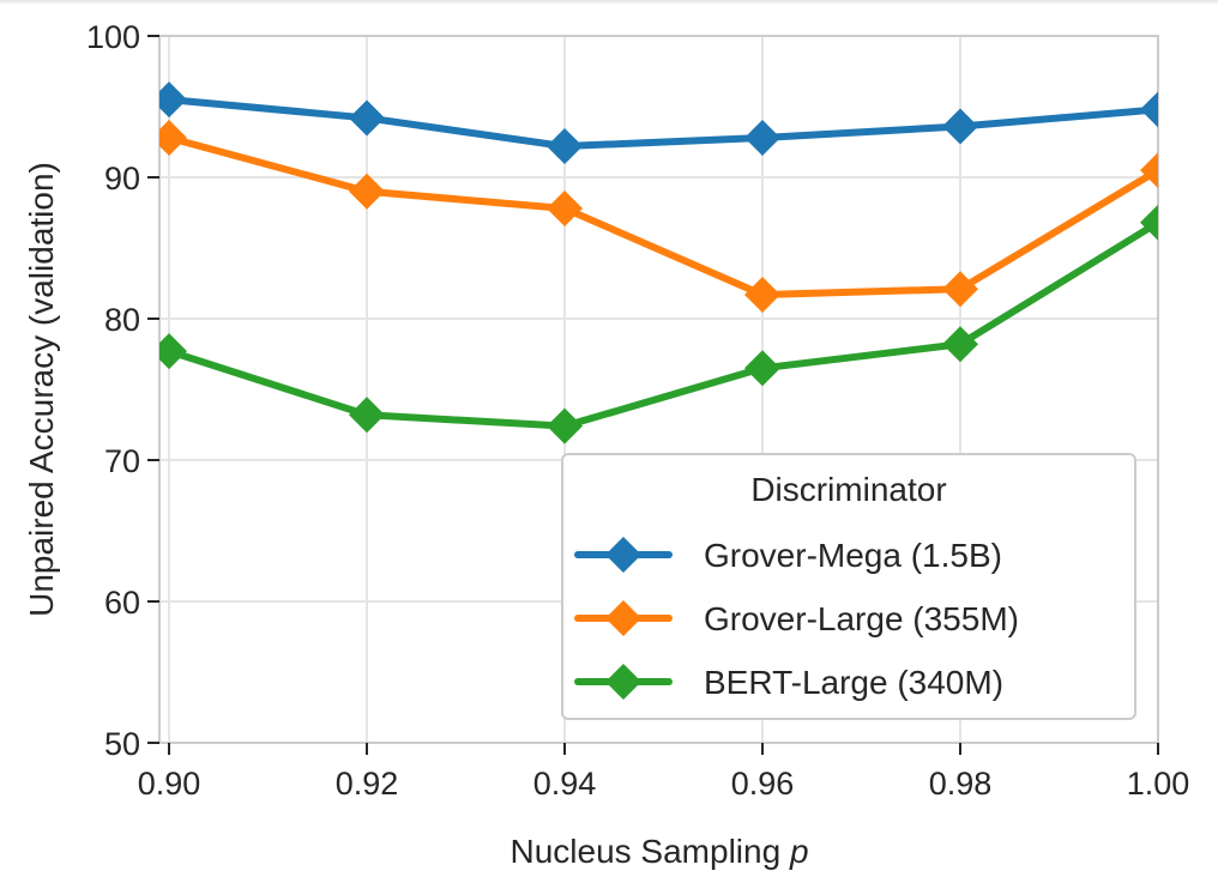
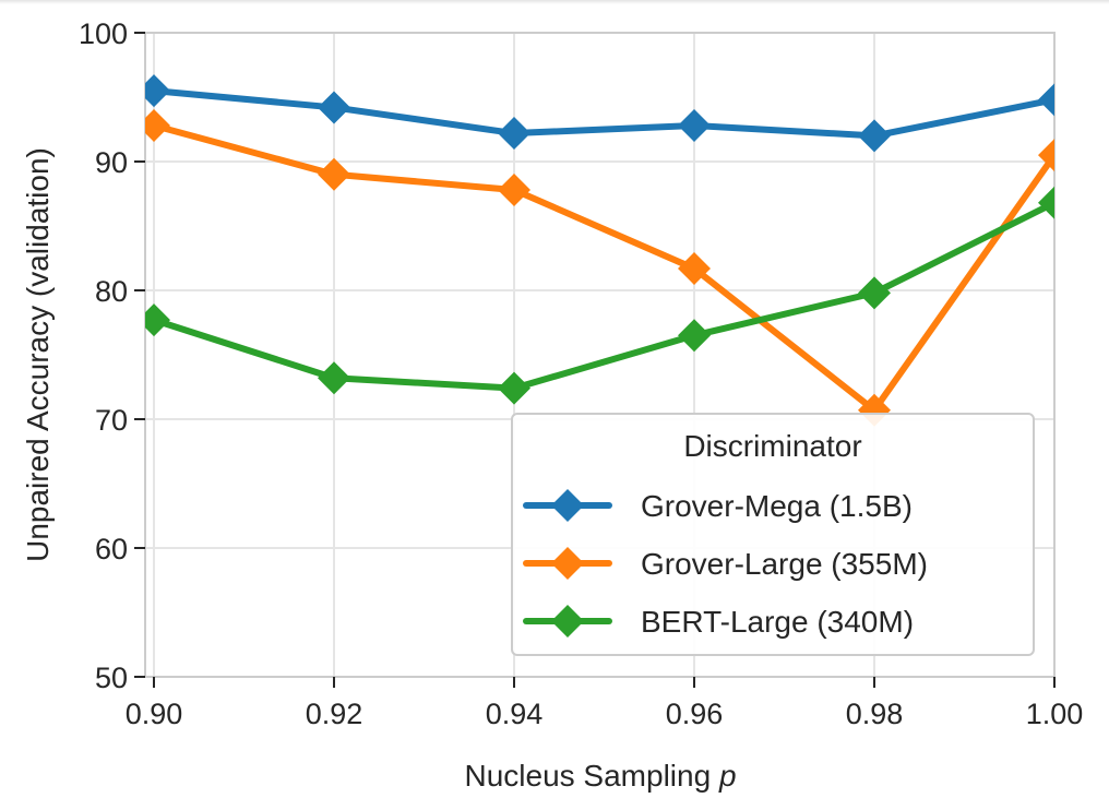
Grover-Mega (1.5B)/0.98: 93.6 -> 92.0
Grover-Large (355M)/0.98: 82.1 -> 70.7
BERT-Large (340M)/0.98: 78.2 -> 79.8
